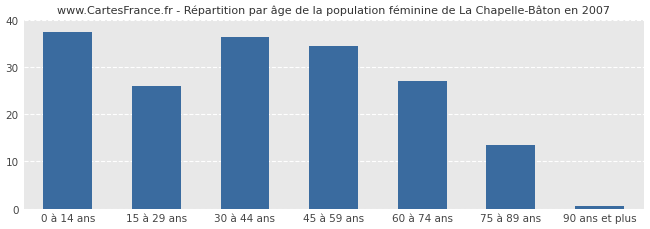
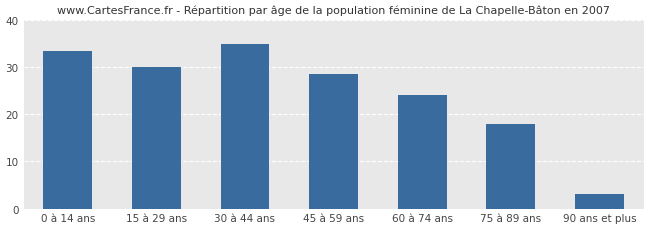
0 à 14 ans: 37.5 -> 33.5
15 à 29 ans: 26.0 -> 30.0
30 à 44 ans: 36.5 -> 35.0
45 à 59 ans: 34.5 -> 28.5
60 à 74 ans: 27.0 -> 24.0
75 à 89 ans: 13.5 -> 18.0
90 ans et plus: 0.5 -> 3.0
